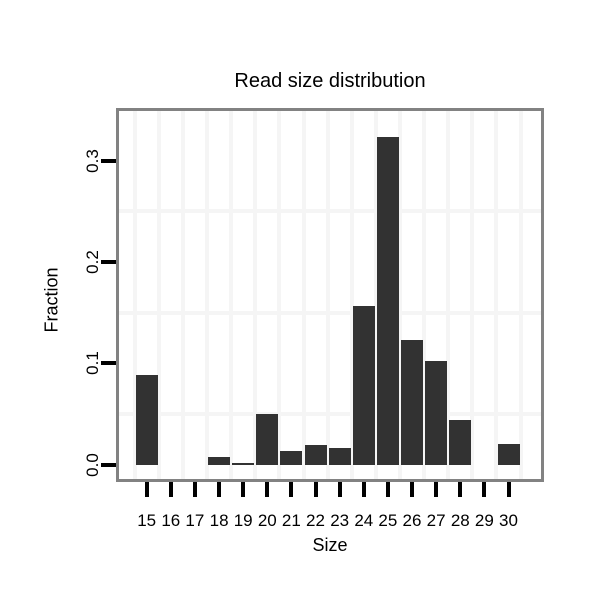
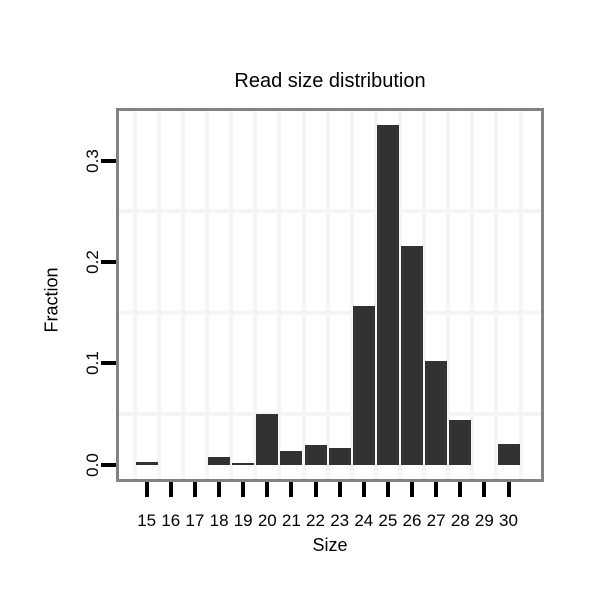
15: 0.089 -> 0.003
25: 0.324 -> 0.336
26: 0.123 -> 0.216
